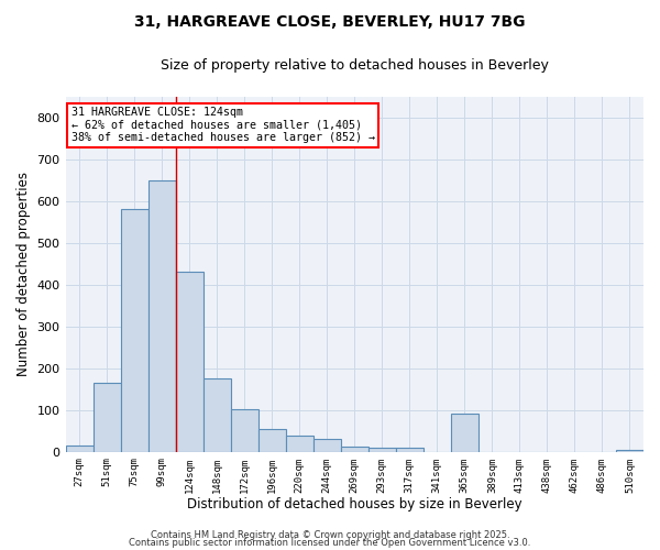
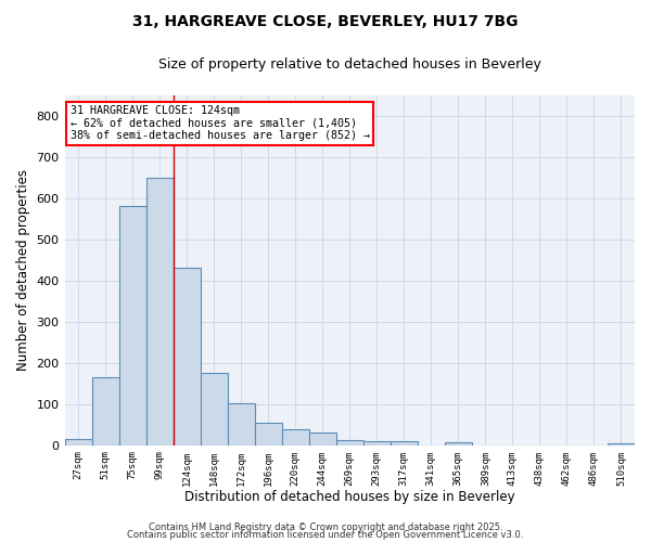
365sqm: 90 -> 8
